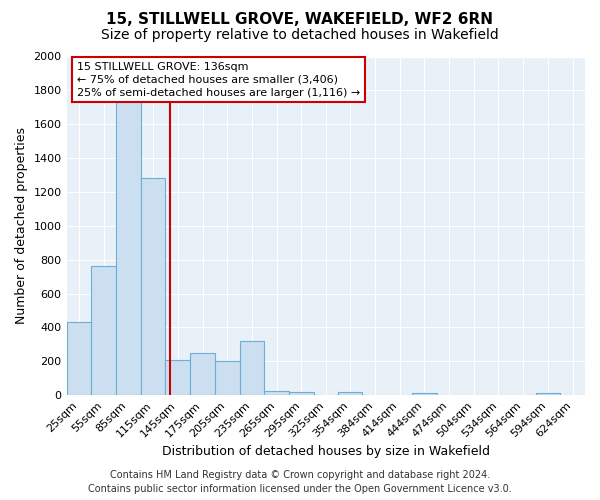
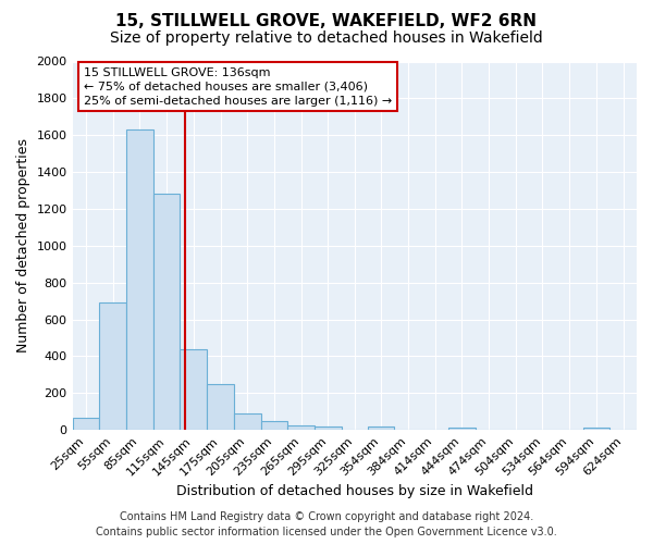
25sqm: 430 -> 60
55sqm: 760 -> 690
85sqm: 1730 -> 1630
145sqm: 210 -> 440
205sqm: 200 -> 90
235sqm: 320 -> 50
